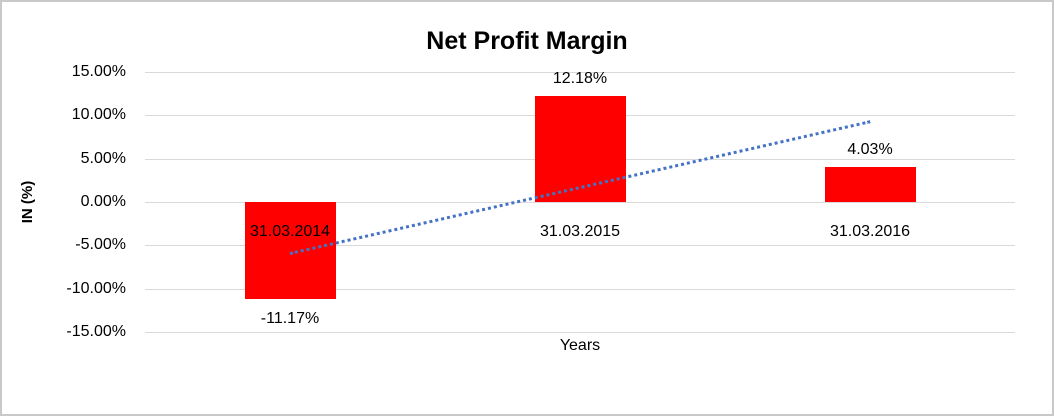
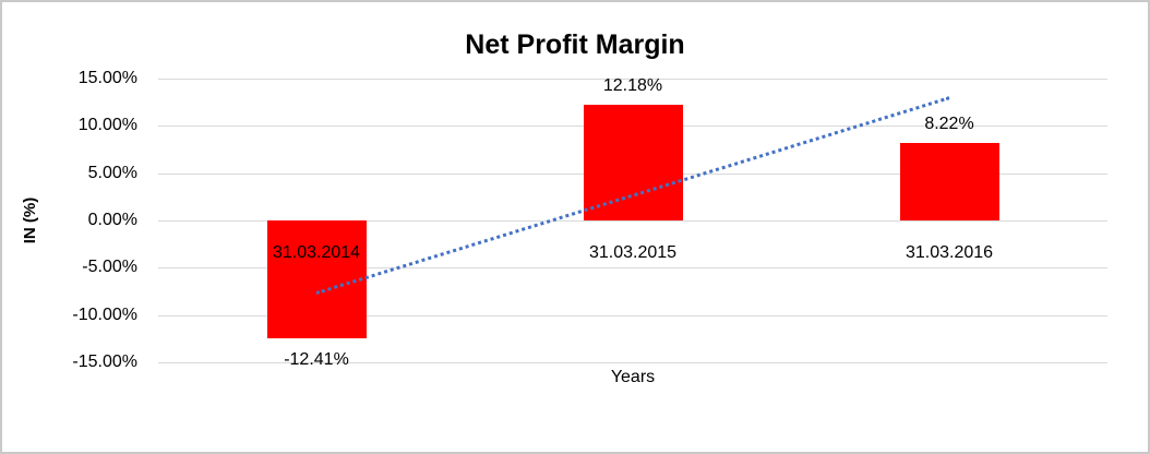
31.03.2014: -11.17% -> -12.41%
31.03.2016: 4.03% -> 8.22%
